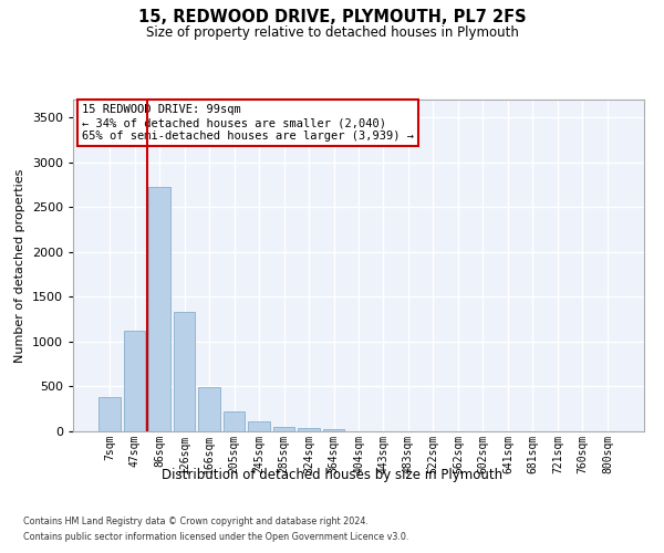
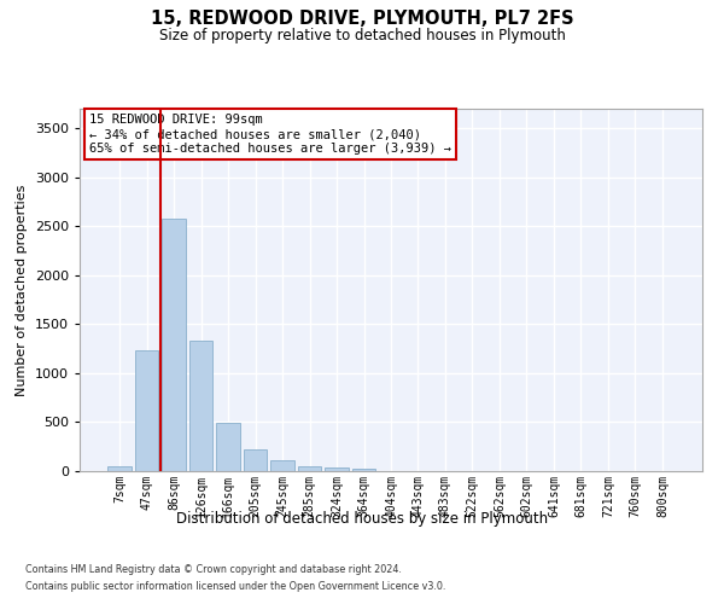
7sqm: 380 -> 40
47sqm: 1120 -> 1230
86sqm: 2720 -> 2580
